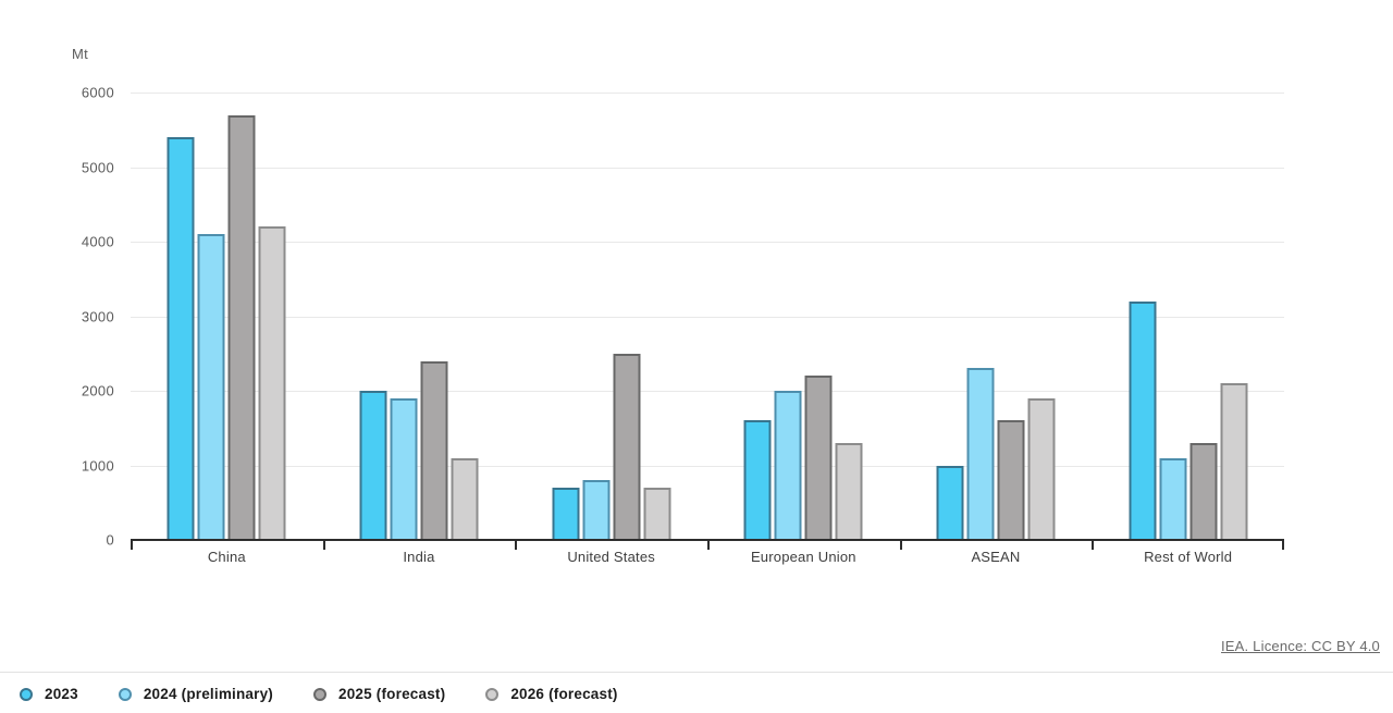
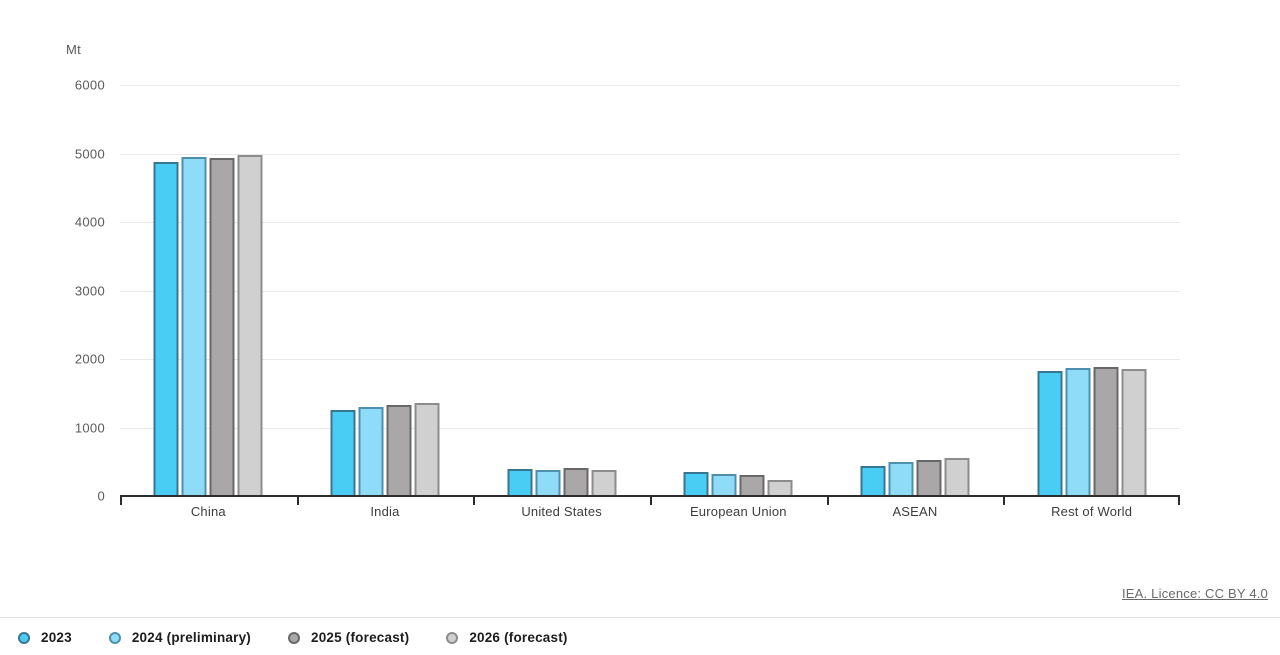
2023/China: 5400 -> 4900
2024 (preliminary)/China: 4100 -> 5000
2025 (forecast)/China: 5700 -> 4900
2026 (forecast)/China: 4200 -> 5000
2023/India: 2000 -> 1300
2024 (preliminary)/India: 1900 -> 1300
2025 (forecast)/India: 2400 -> 1300
2026 (forecast)/India: 1100 -> 1400
2023/United States: 700 -> 400
2024 (preliminary)/United States: 800 -> 400
2025 (forecast)/United States: 2500 -> 400
2026 (forecast)/United States: 700 -> 400
2023/European Union: 1600 -> 400
2024 (preliminary)/European Union: 2000 -> 300
2025 (forecast)/European Union: 2200 -> 300
2026 (forecast)/European Union: 1300 -> 200
2023/ASEAN: 1000 -> 400
2024 (preliminary)/ASEAN: 2300 -> 500
2025 (forecast)/ASEAN: 1600 -> 500
2026 (forecast)/ASEAN: 1900 -> 600
2023/Rest of World: 3200 -> 1800
2024 (preliminary)/Rest of World: 1100 -> 1900
2025 (forecast)/Rest of World: 1300 -> 1900
2026 (forecast)/Rest of World: 2100 -> 1800
